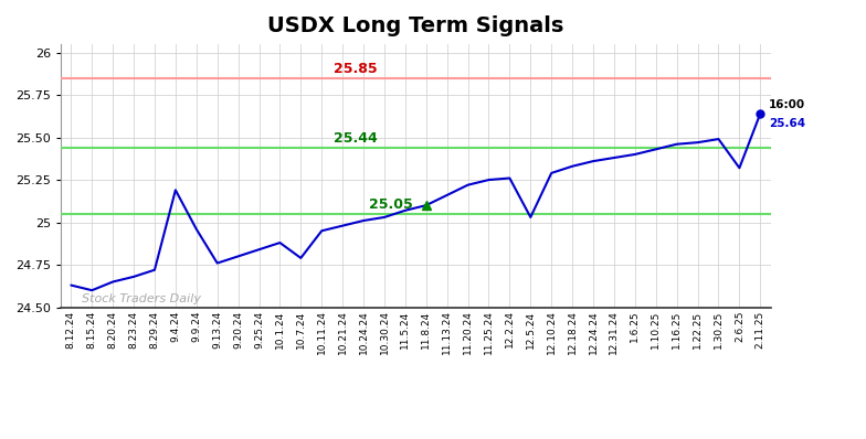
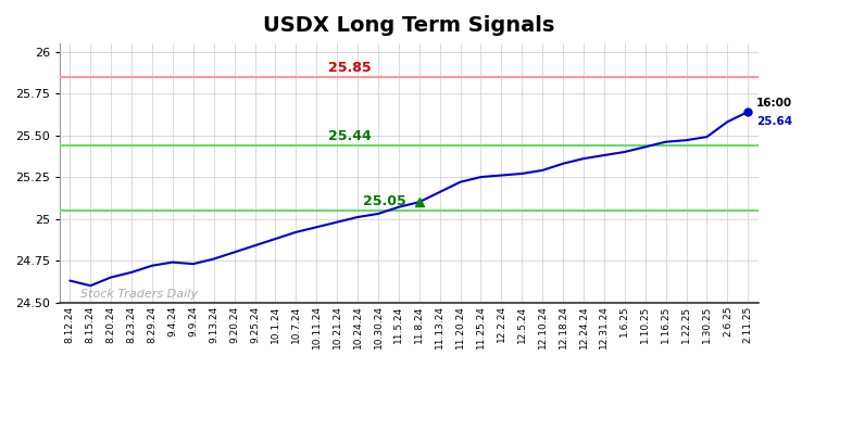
9.4.24: 25.19 -> 24.74
9.9.24: 24.96 -> 24.73
10.7.24: 24.79 -> 24.92
12.5.24: 25.03 -> 25.27
2.6.25: 25.32 -> 25.58
